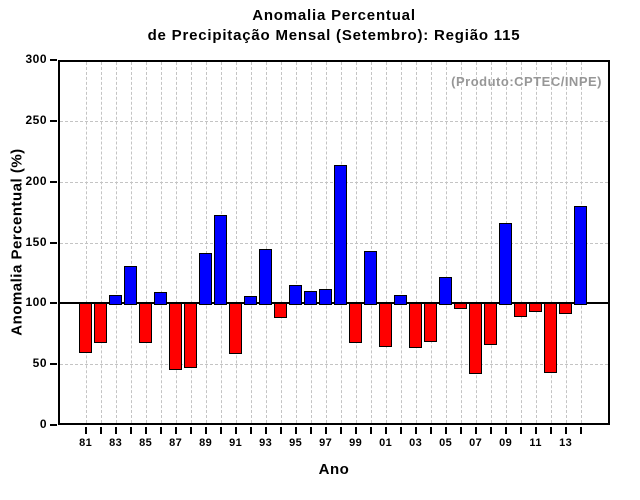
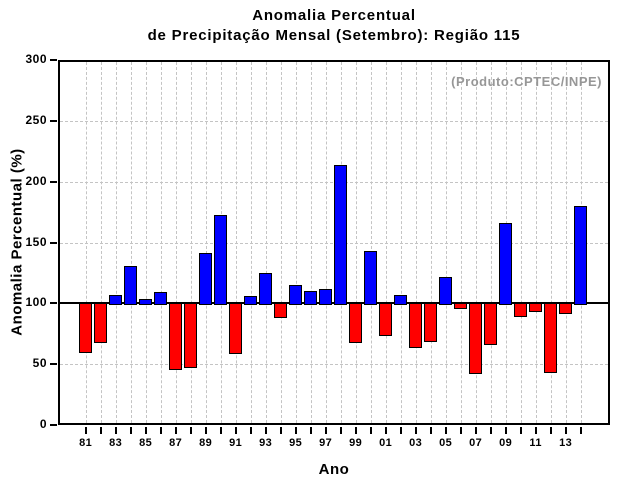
85: 67 -> 104
93: 145 -> 125
01: 64 -> 73
